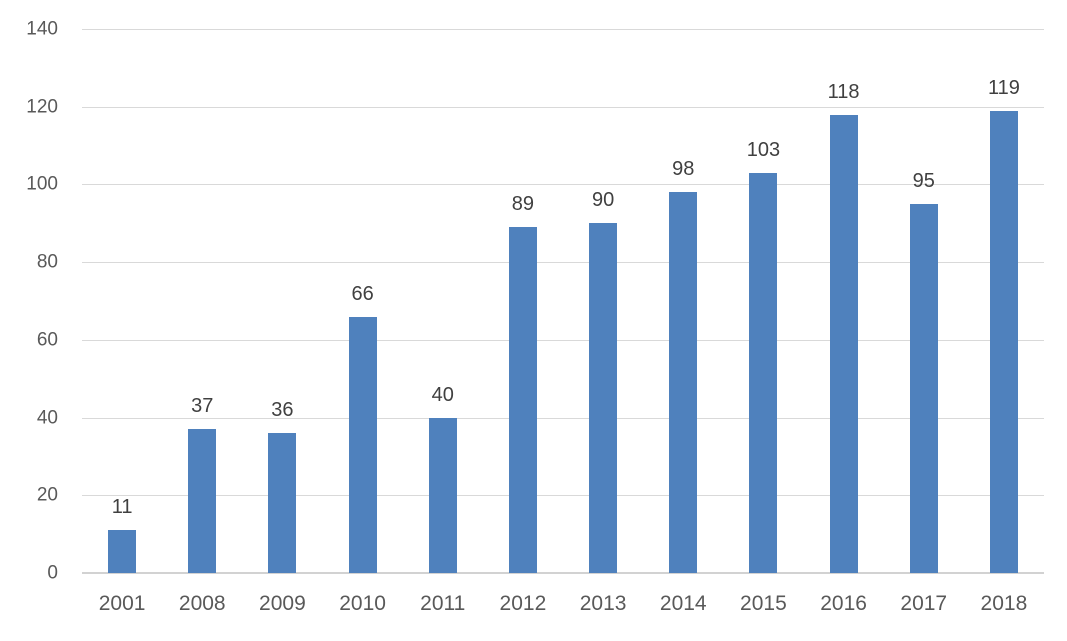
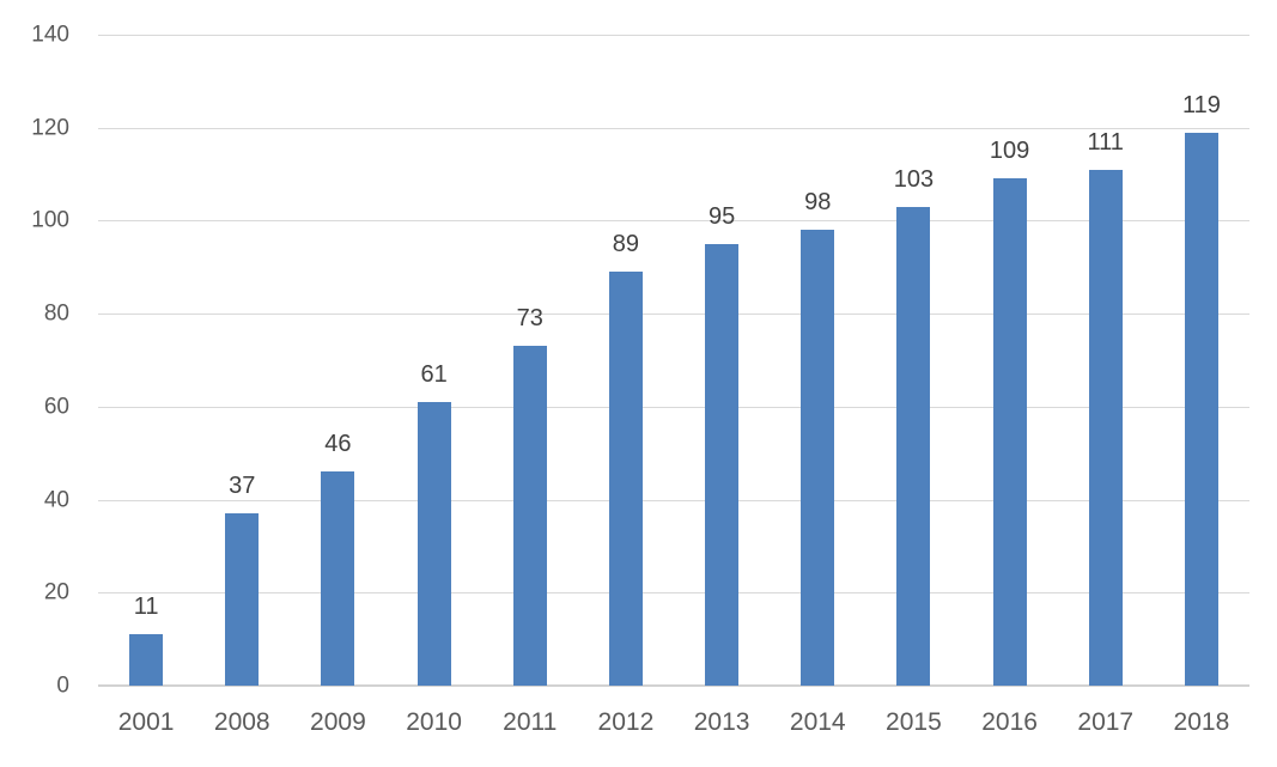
2009: 36 -> 46
2010: 66 -> 61
2011: 40 -> 73
2013: 90 -> 95
2016: 118 -> 109
2017: 95 -> 111
